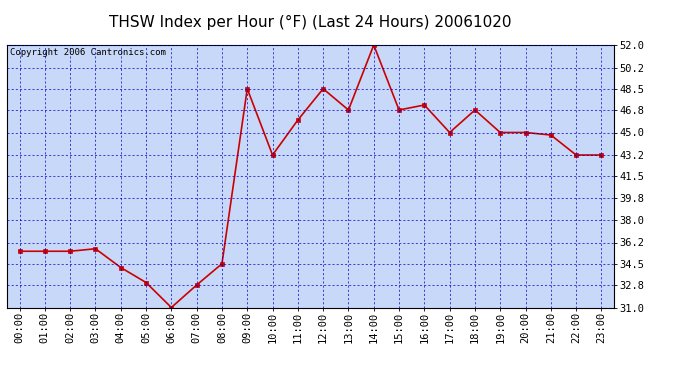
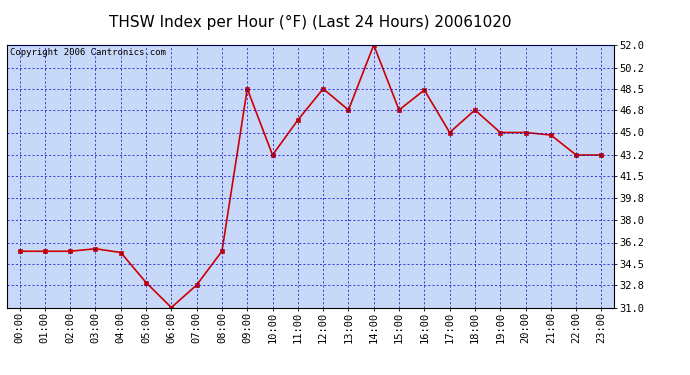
04:00: 34.2 -> 35.4
08:00: 34.5 -> 35.5
16:00: 47.2 -> 48.4
